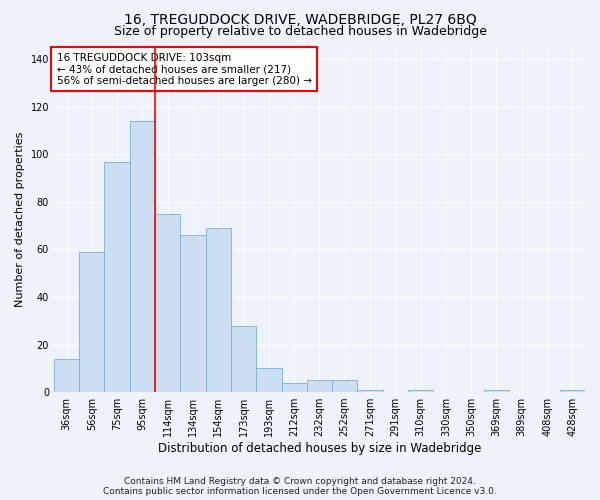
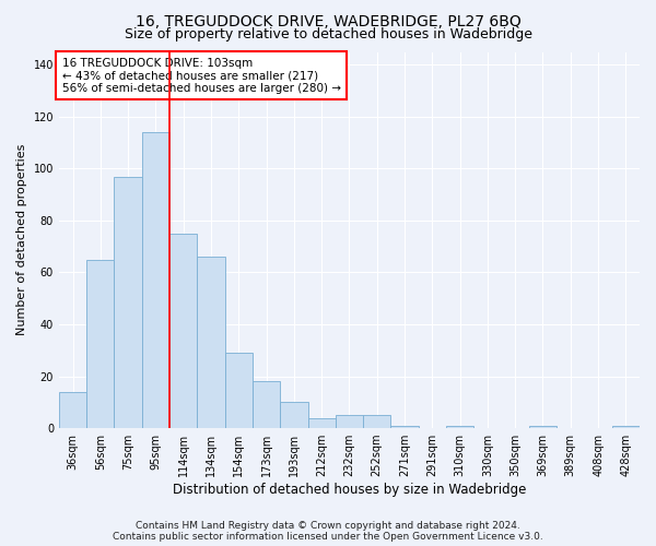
56sqm: 59 -> 65
154sqm: 69 -> 29
173sqm: 28 -> 18
